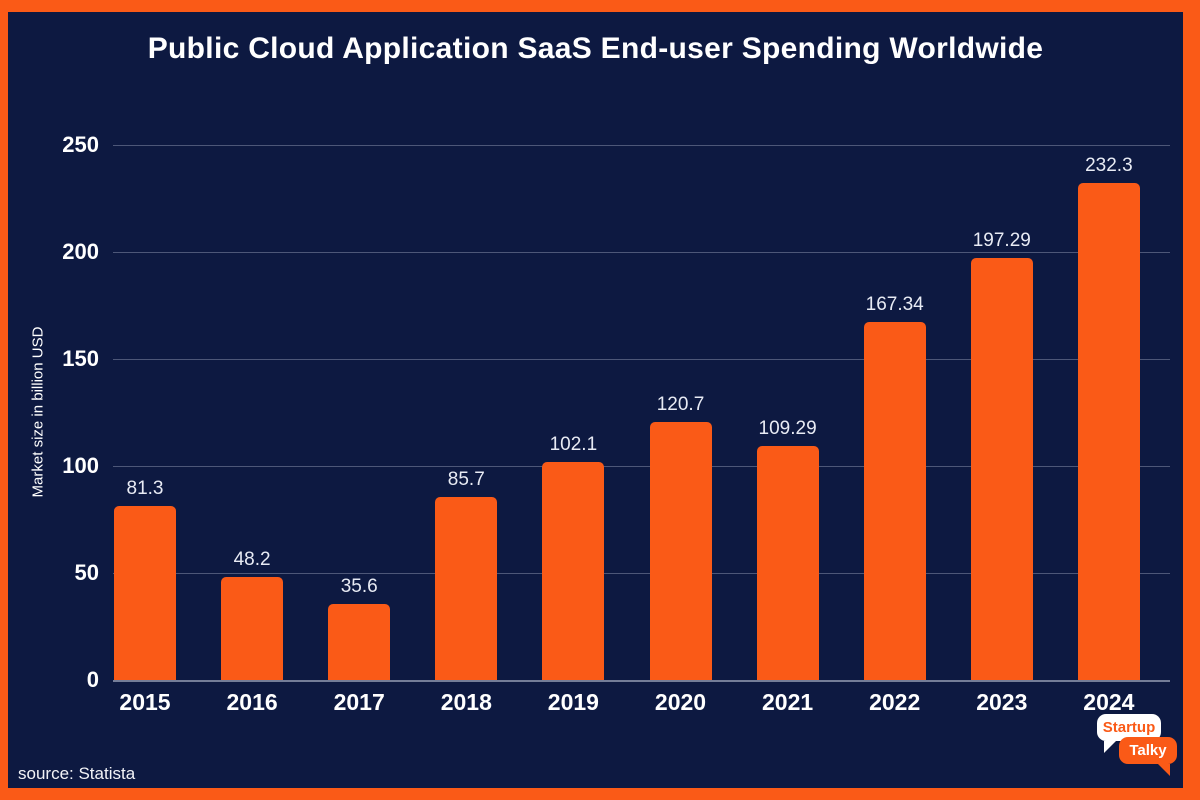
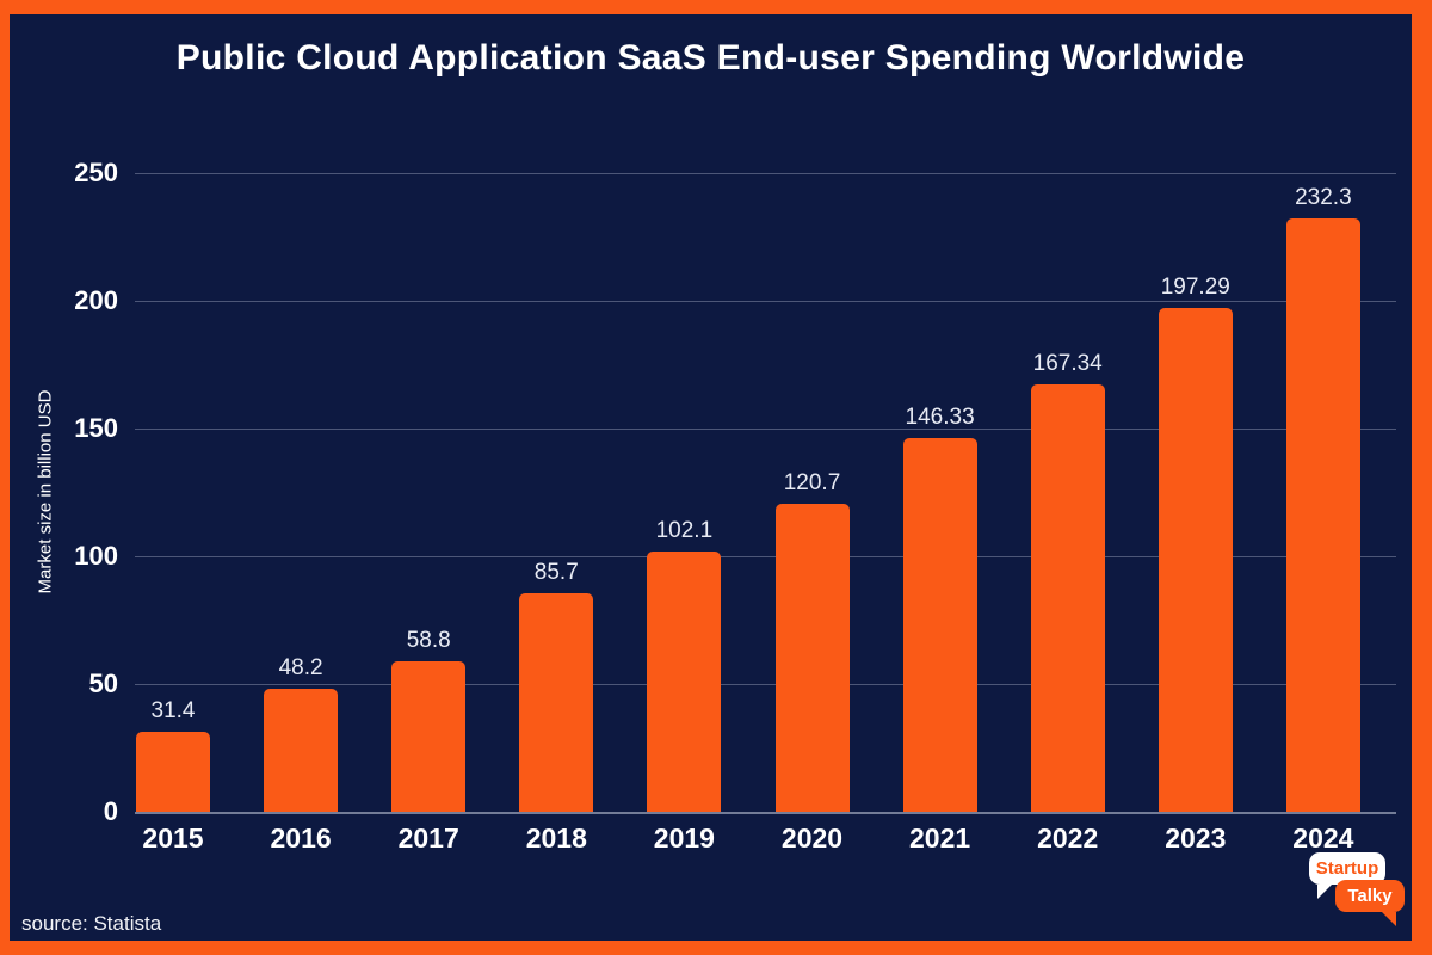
2015: 81.3 -> 31.4
2017: 35.6 -> 58.8
2021: 109.29 -> 146.33
